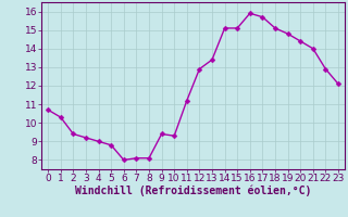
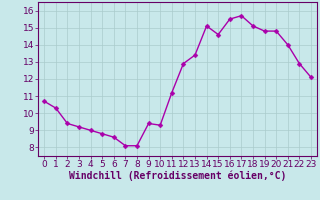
6: 8.0 -> 8.6
15: 15.1 -> 14.6
16: 15.9 -> 15.5
20: 14.4 -> 14.8
